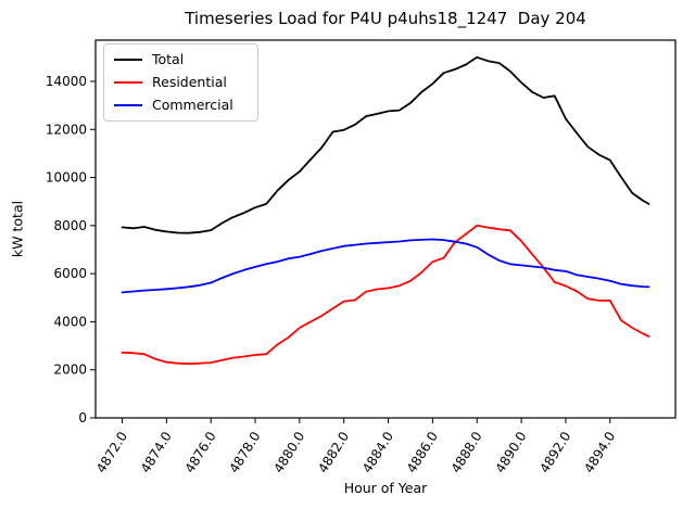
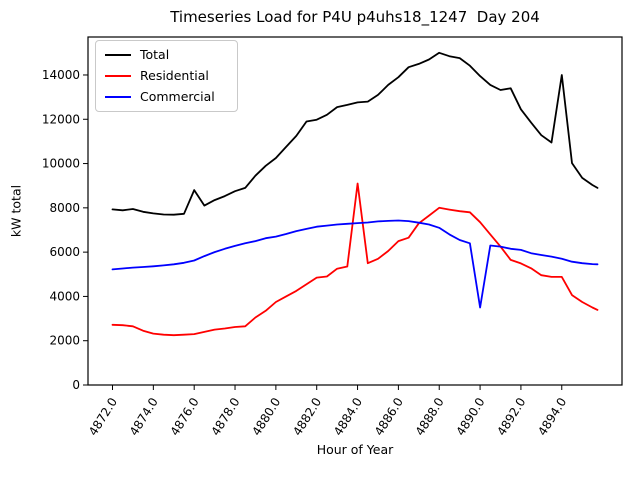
Total/4876.0: 7800 -> 8800
Residential/4884.0: 5400 -> 9100
Commercial/4890.0: 6400 -> 3500
Total/4894.0: 10700 -> 14000
